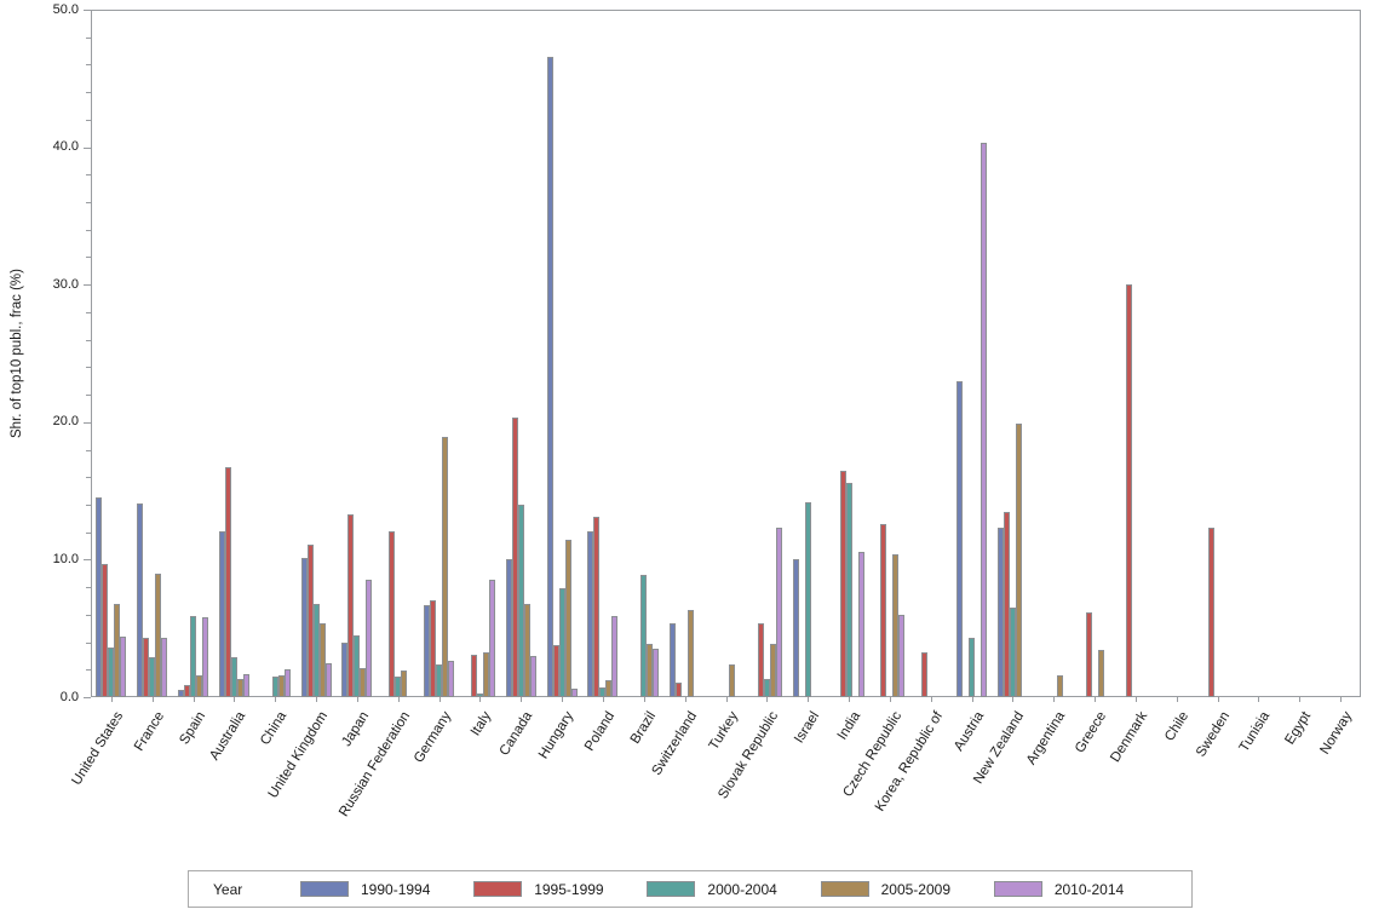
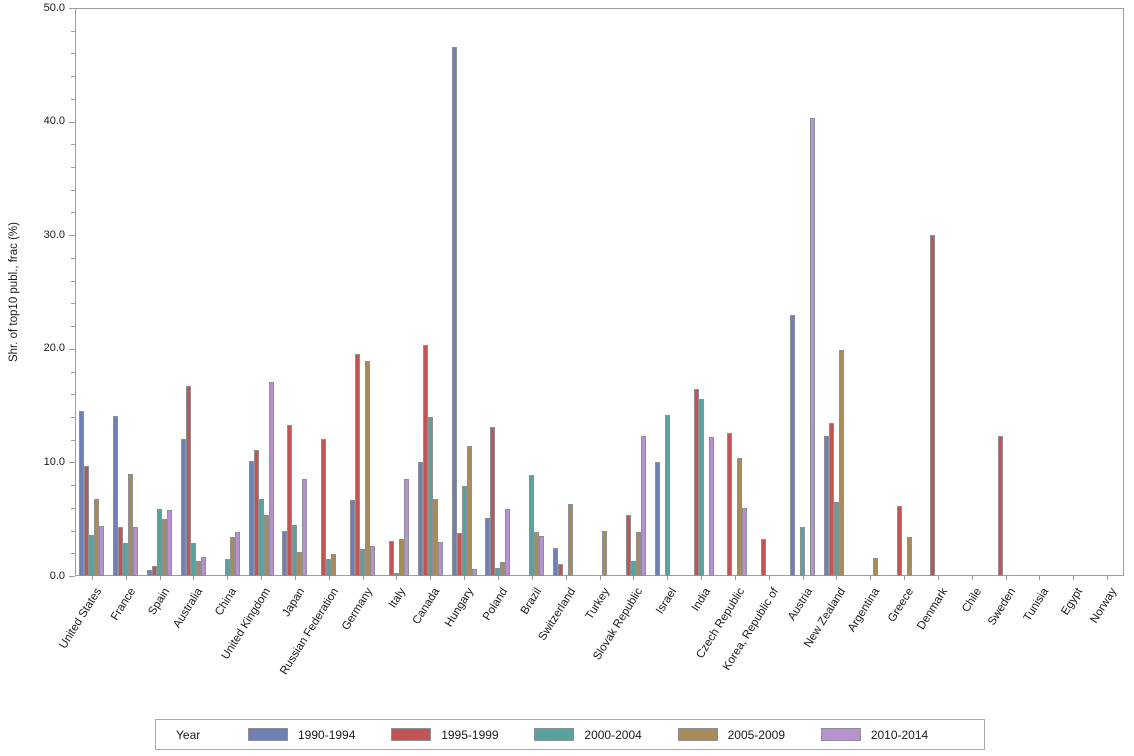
2005-2009/Spain: 1.6 -> 5.0
2005-2009/China: 1.6 -> 3.4
2010-2014/China: 2.0 -> 3.9
2010-2014/United Kingdom: 2.5 -> 17.1
1995-1999/Germany: 7.0 -> 19.5
1990-1994/Poland: 12.1 -> 5.1
1990-1994/Switzerland: 5.4 -> 2.5
2005-2009/Turkey: 2.4 -> 4.0
2010-2014/India: 10.6 -> 12.2
